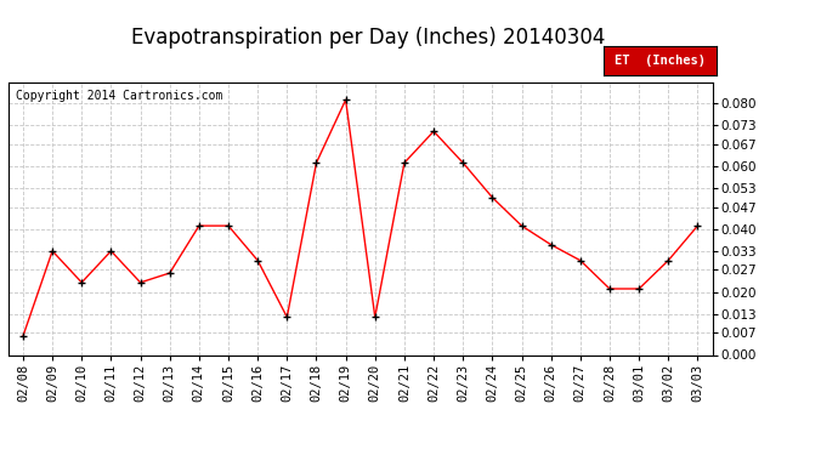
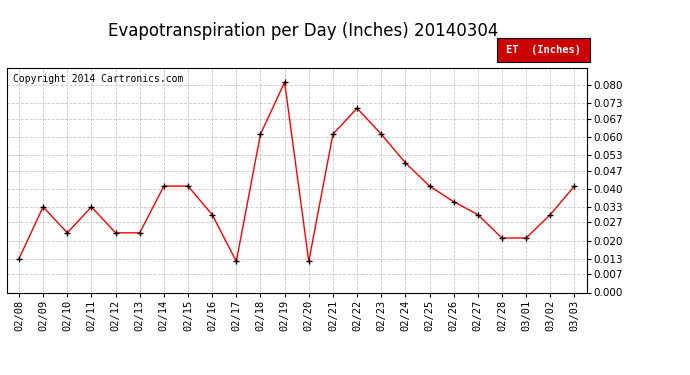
02/08: 0.006 -> 0.013
02/13: 0.026 -> 0.023
